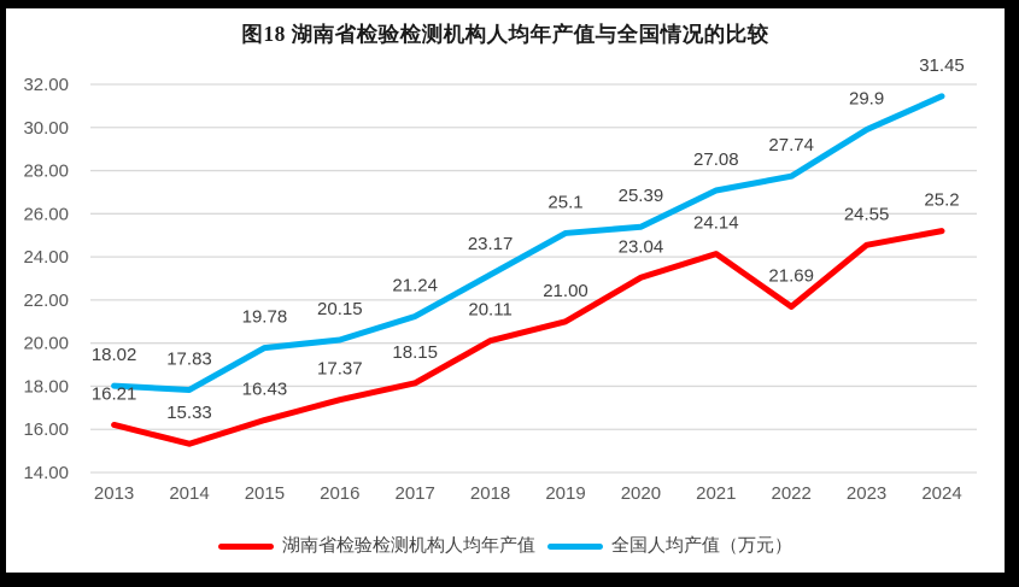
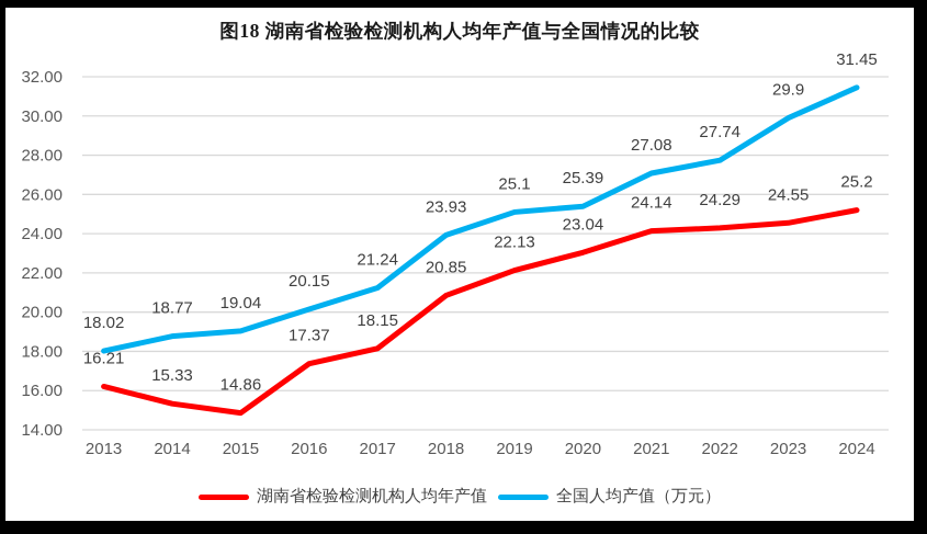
全国人均产值（万元）/2014: 17.83 -> 18.77
湖南省检验检测机构人均年产值/2015: 16.43 -> 14.86
全国人均产值（万元）/2015: 19.78 -> 19.04
湖南省检验检测机构人均年产值/2018: 20.11 -> 20.85
全国人均产值（万元）/2018: 23.17 -> 23.93
湖南省检验检测机构人均年产值/2019: 21.00 -> 22.13
湖南省检验检测机构人均年产值/2022: 21.69 -> 24.29
